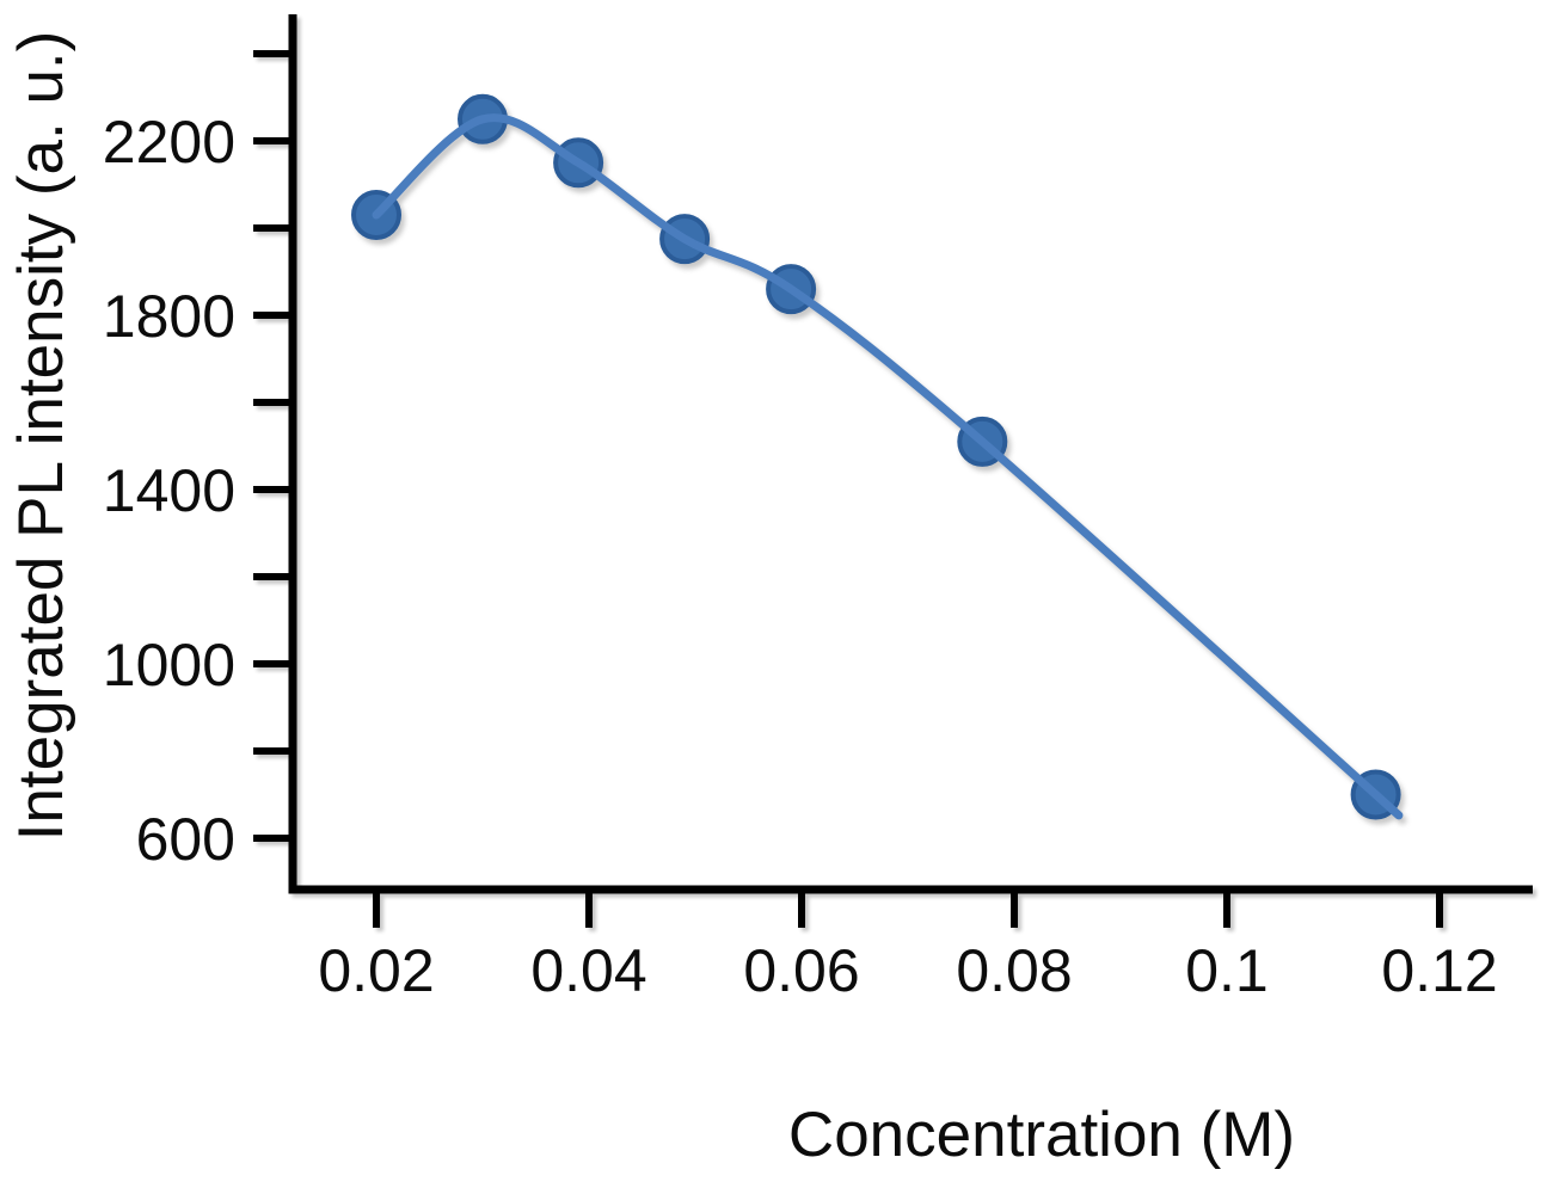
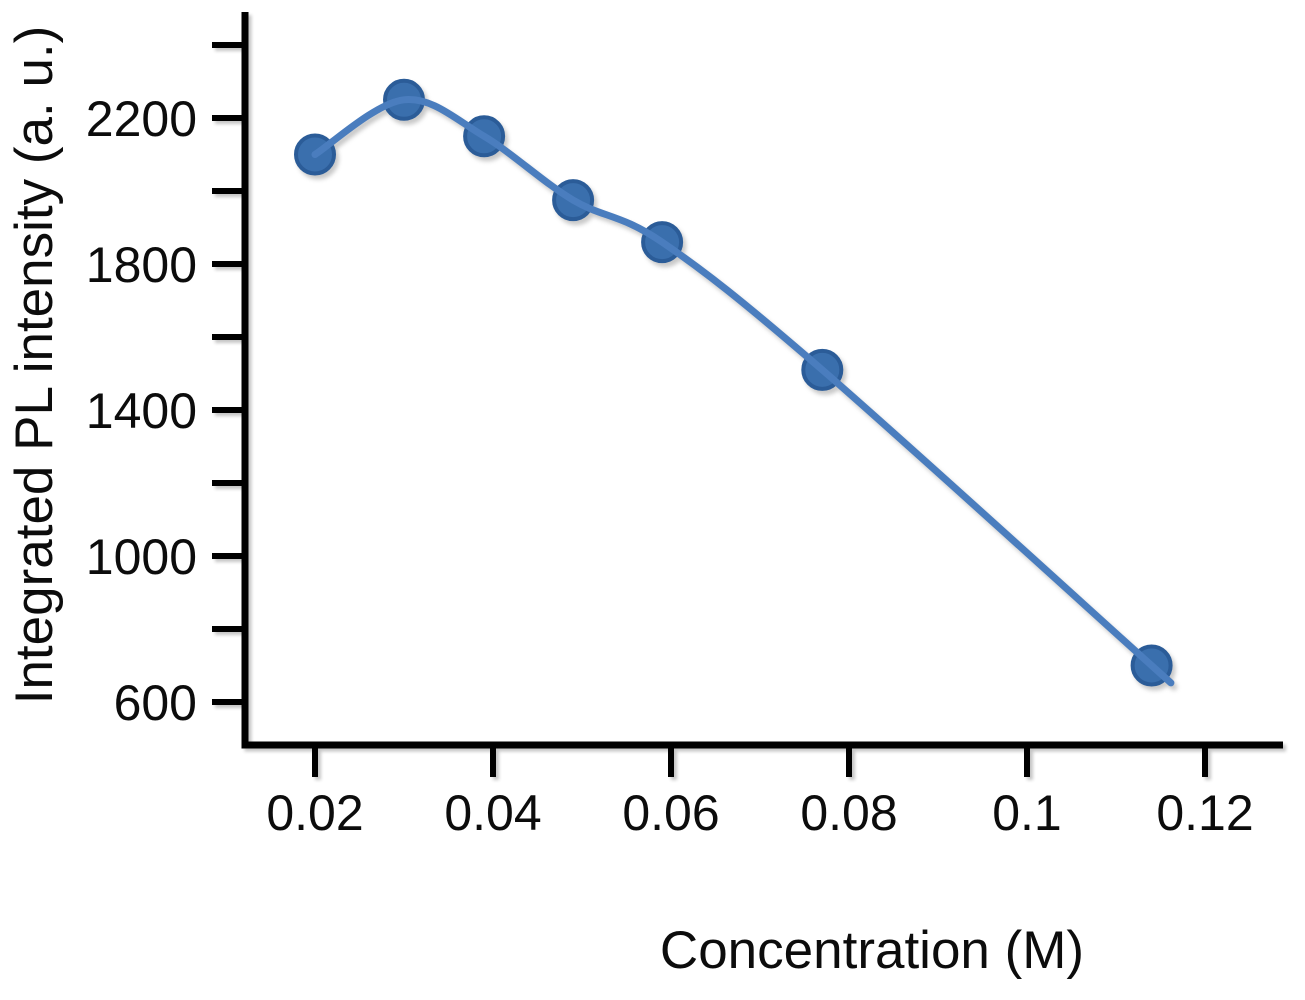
0.02: 2030 -> 2100
